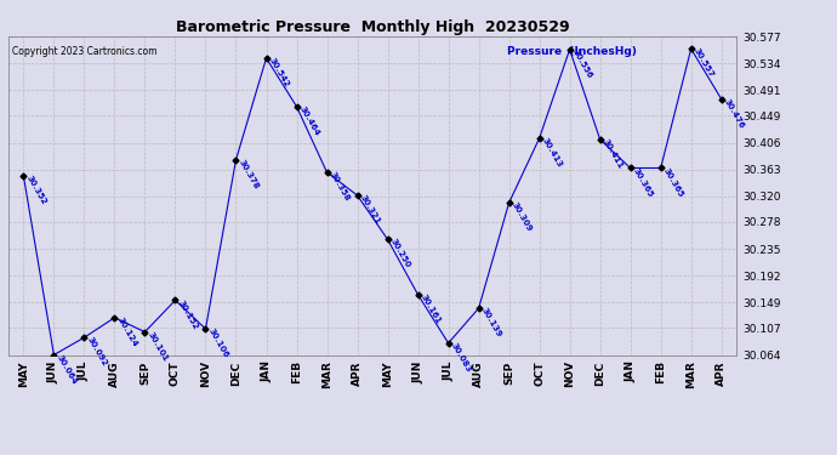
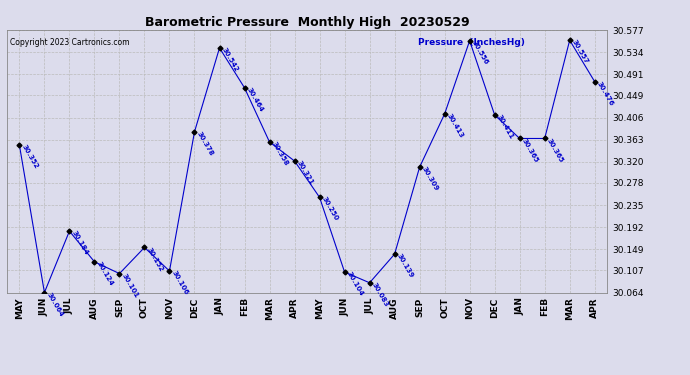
JUL: 30.092 -> 30.184
JUN: 30.161 -> 30.104
